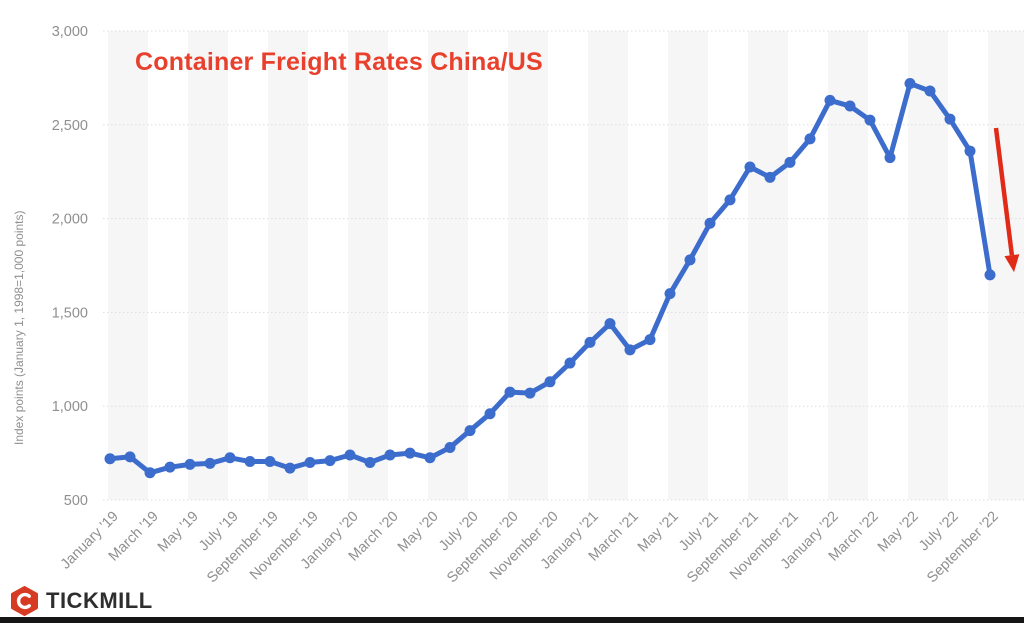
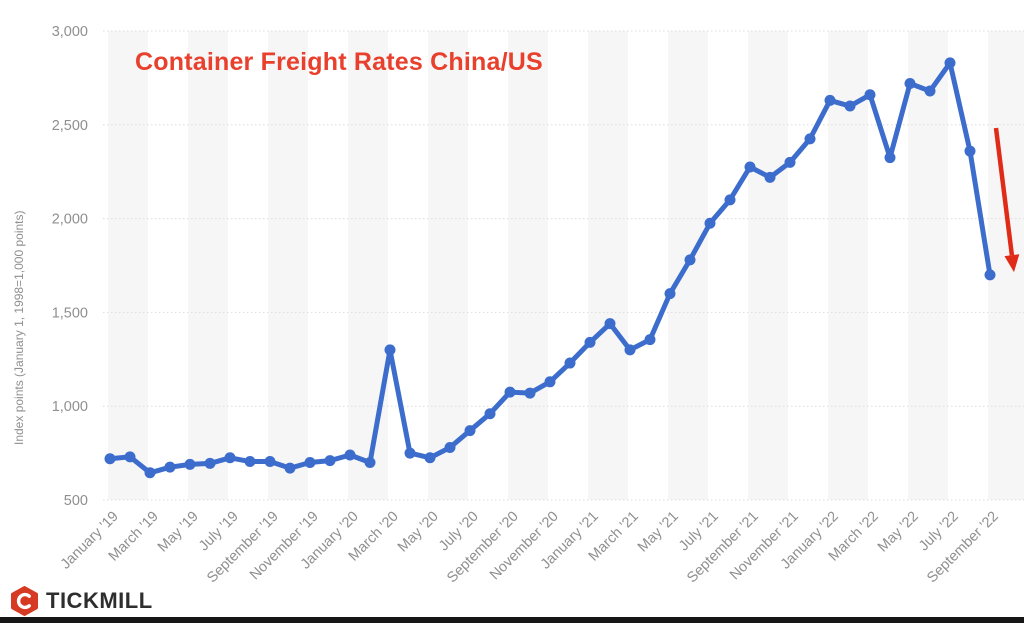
March '20: 740 -> 1300
March '22: 2520 -> 2660
July '22: 2530 -> 2830
